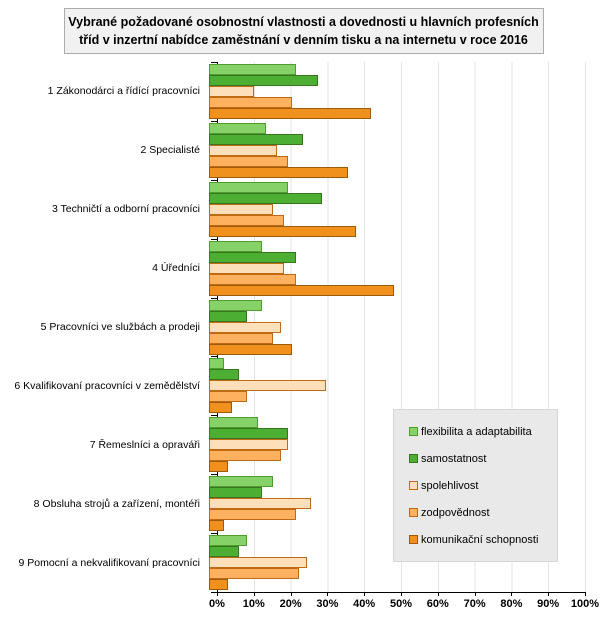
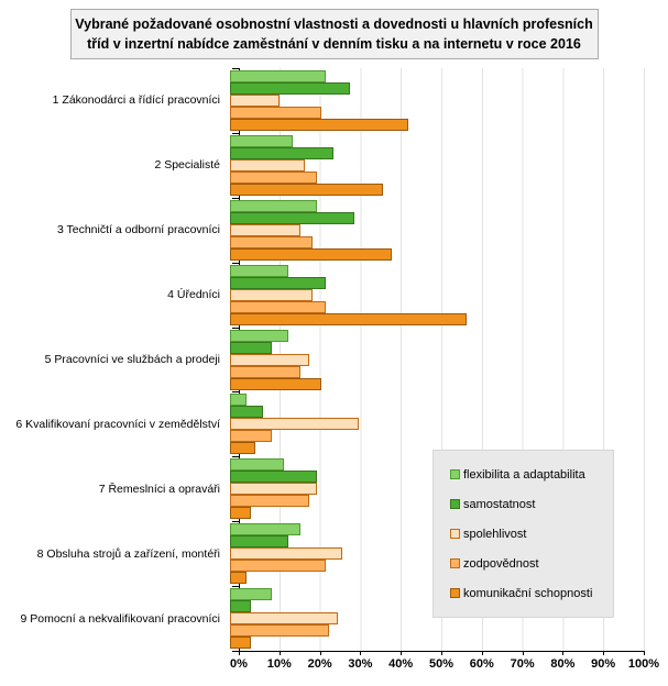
komunikační schopnosti/4 Úředníci: 49% -> 57%
samostatnost/9 Pomocní a nekvalifikovaní pracovníci: 8% -> 5%
